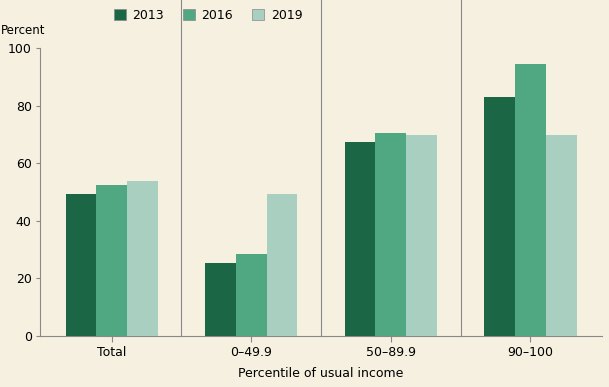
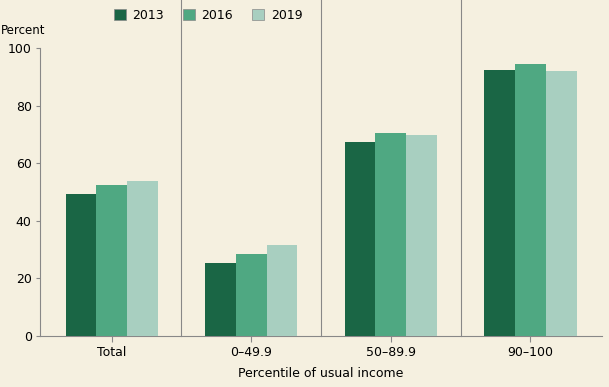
2019/0–49.9: 49.5 -> 31.5
2013/90–100: 83.0 -> 92.5
2019/90–100: 70.0 -> 92.0
